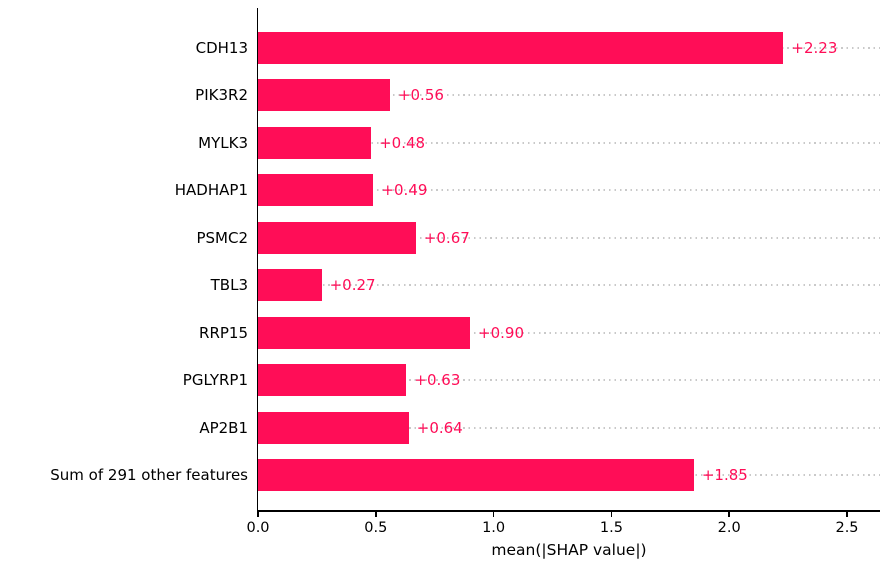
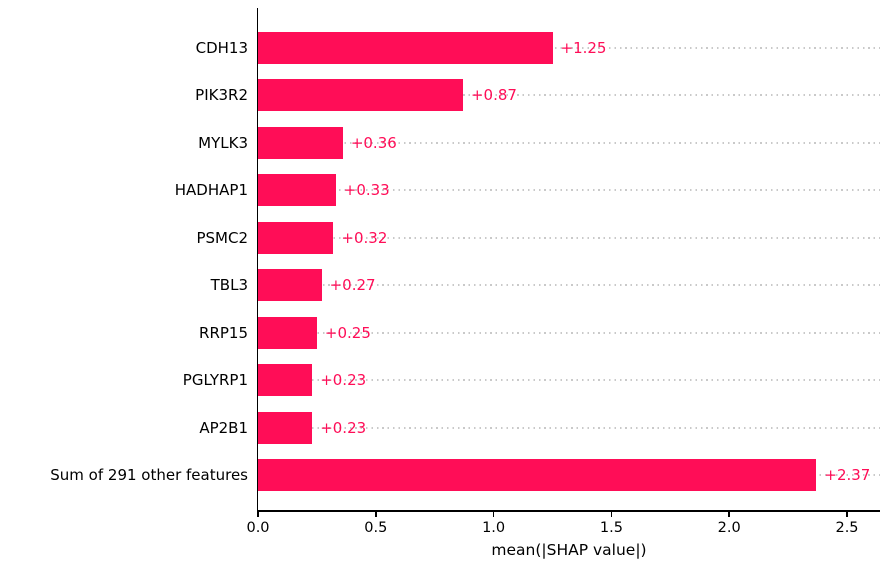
CDH13: +2.23 -> +1.25
PIK3R2: +0.56 -> +0.87
MYLK3: +0.48 -> +0.36
HADHAP1: +0.49 -> +0.33
PSMC2: +0.67 -> +0.32
RRP15: +0.90 -> +0.25
PGLYRP1: +0.63 -> +0.23
AP2B1: +0.64 -> +0.23
Sum of 291 other features: +1.85 -> +2.37
